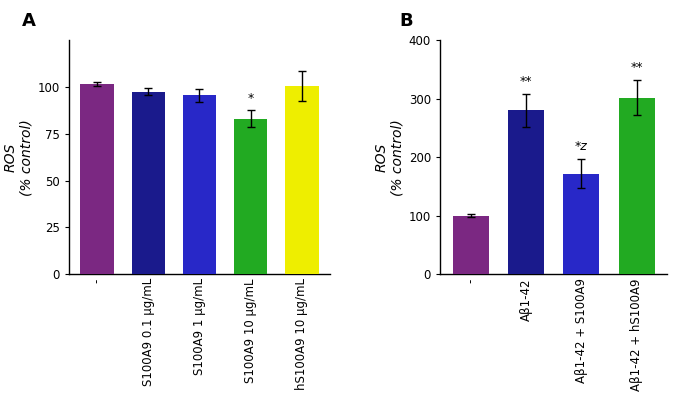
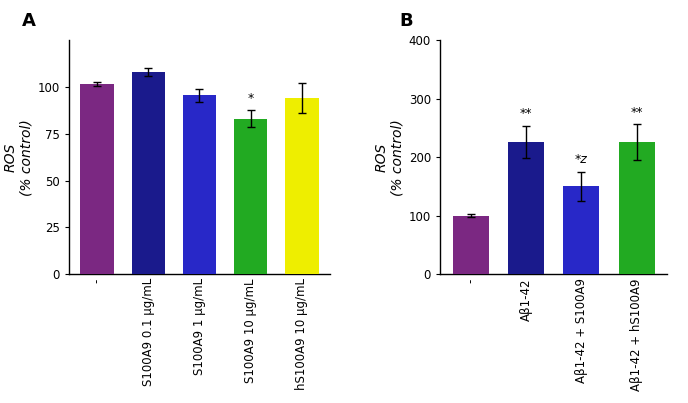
S100A9 0.1 μg/mL: 98 -> 108
hS100A9 10 μg/mL: 100 -> 94
Aβ1-42: 280 -> 226
Aβ1-42 + S100A9: 172 -> 150
Aβ1-42 + hS100A9: 302 -> 226
